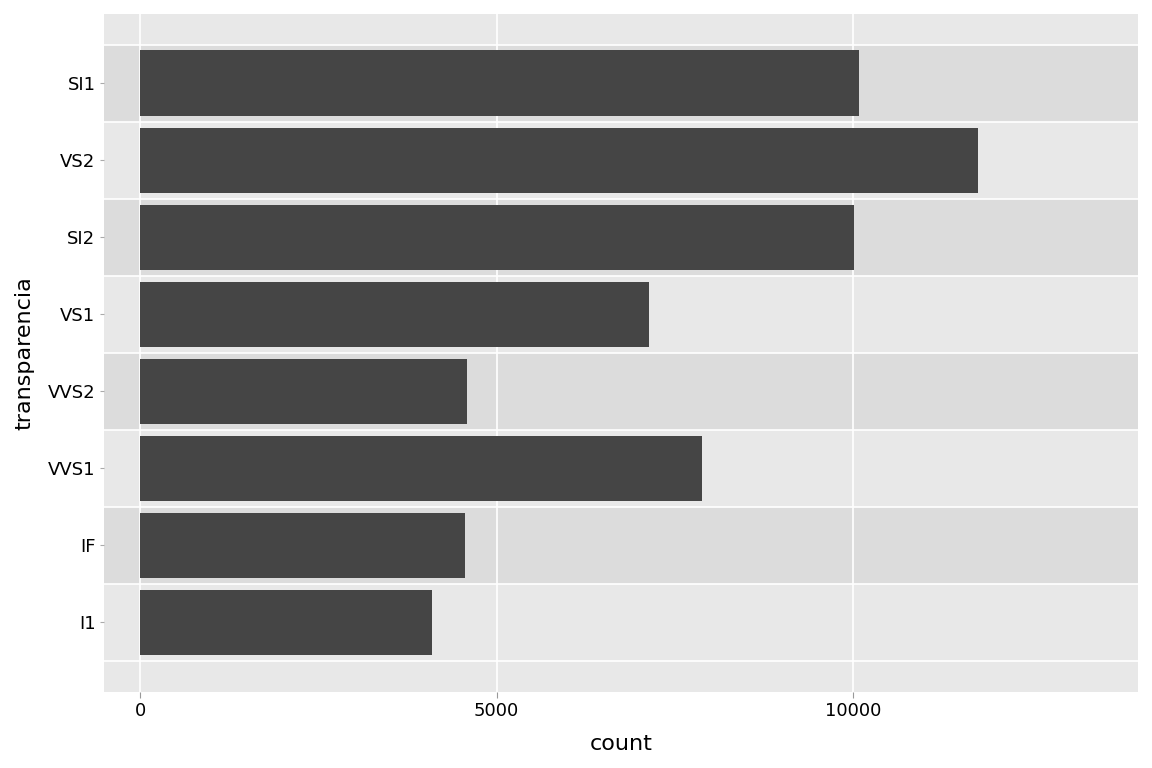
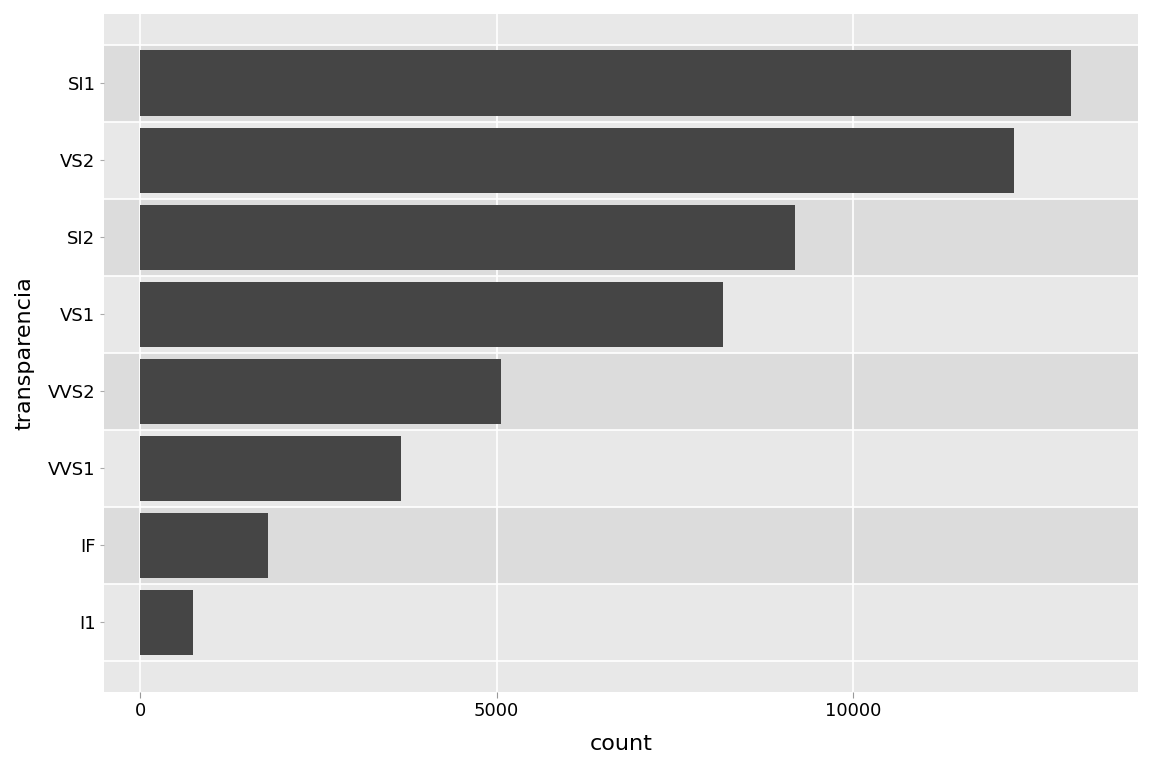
SI1: 10080 -> 13060
VS2: 11760 -> 12260
SI2: 10020 -> 9190
VS1: 7140 -> 8170
VVS2: 4580 -> 5070
VVS1: 7880 -> 3660
IF: 4560 -> 1790
I1: 4100 -> 740
